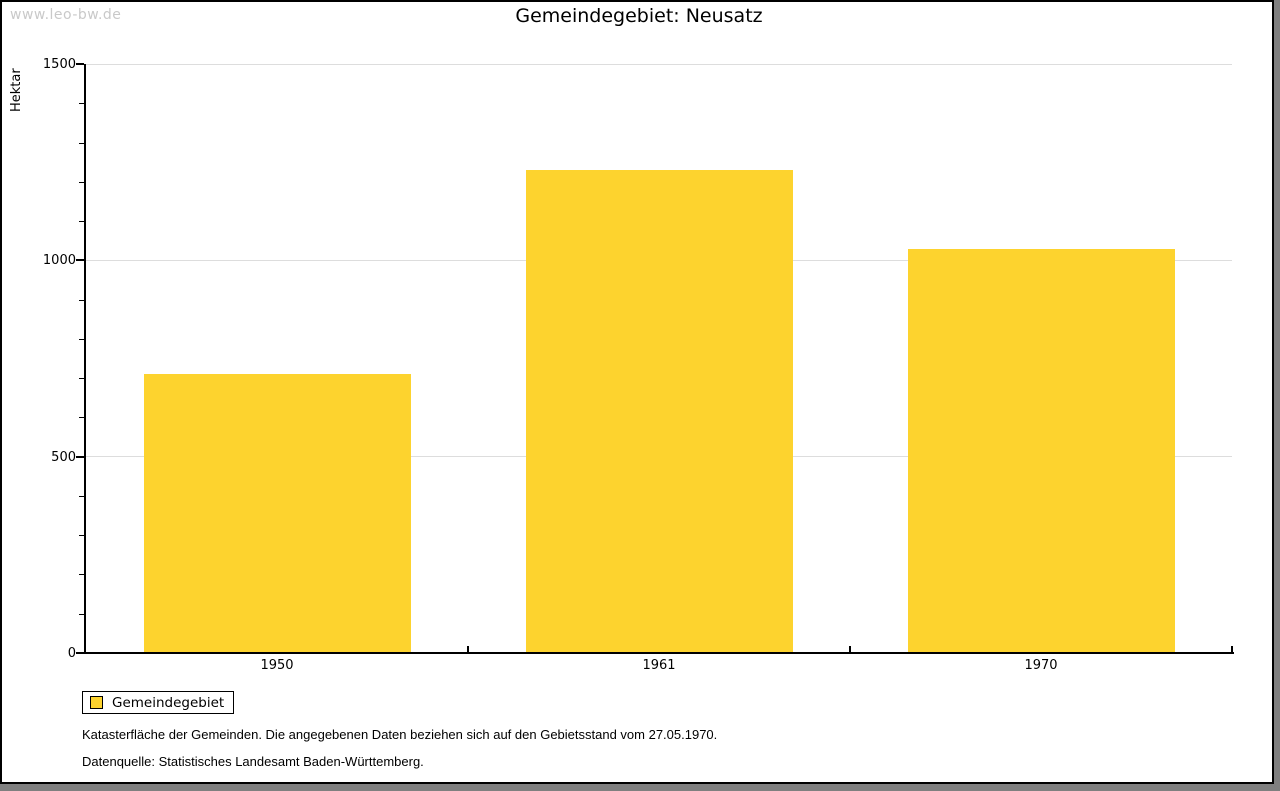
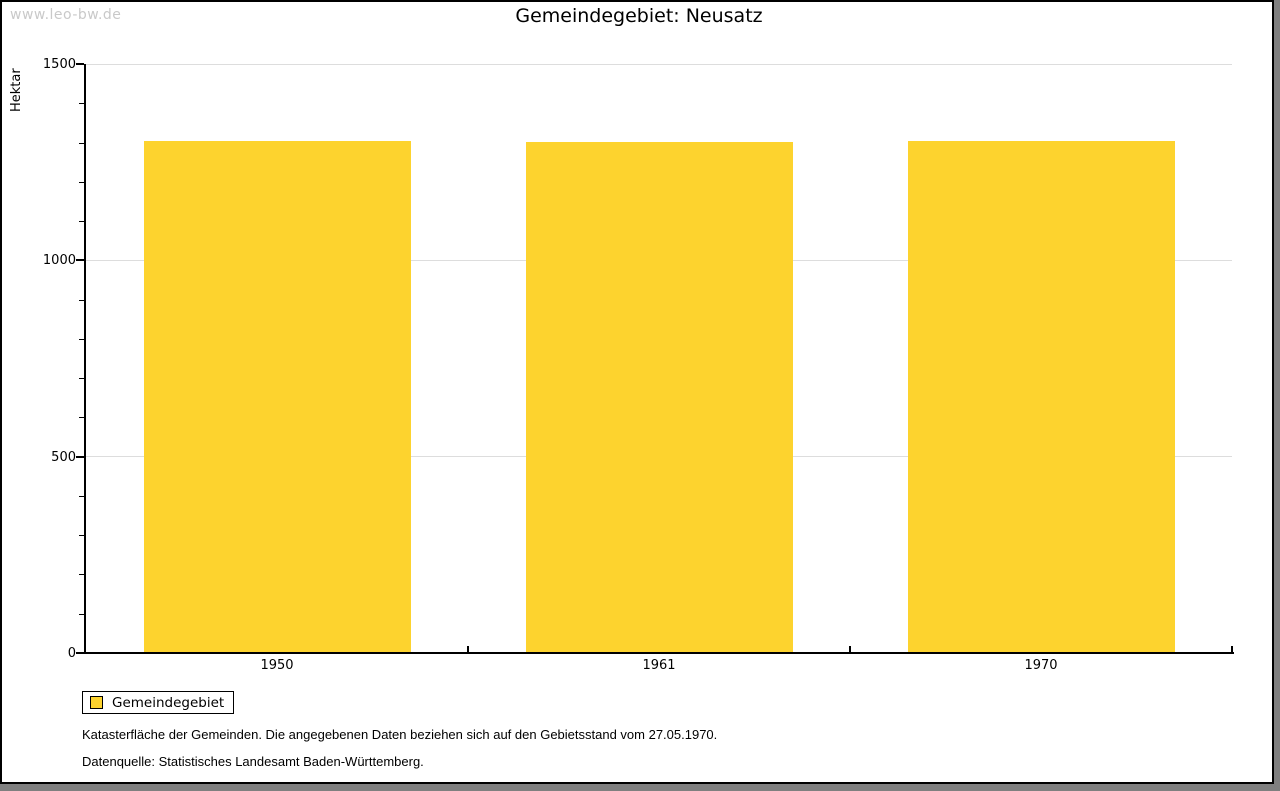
1950: 710 -> 1300
1961: 1230 -> 1300
1970: 1030 -> 1300
